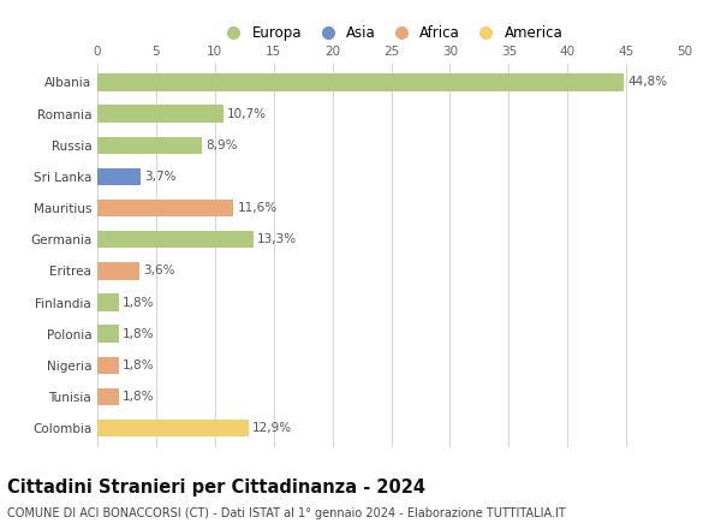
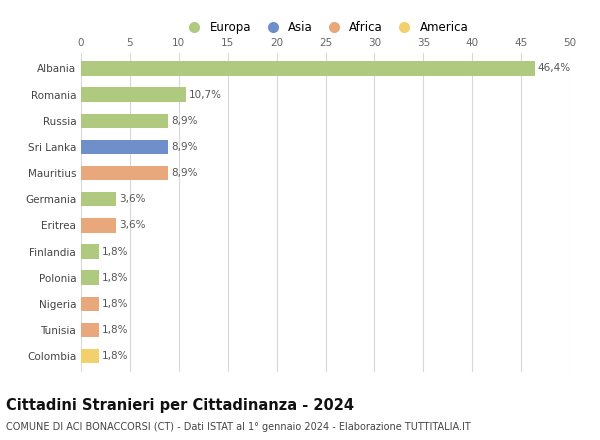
Albania: 44,8% -> 46,4%
Sri Lanka: 3,7% -> 8,9%
Mauritius: 11,6% -> 8,9%
Germania: 13,3% -> 3,6%
Colombia: 12,9% -> 1,8%
